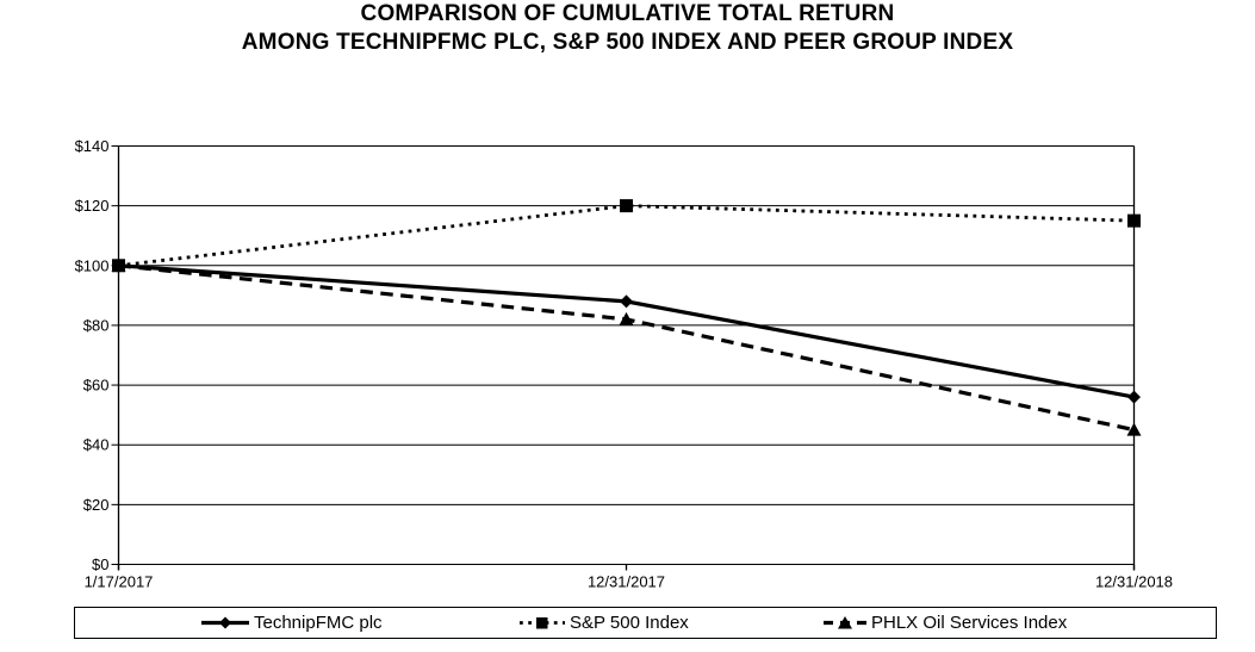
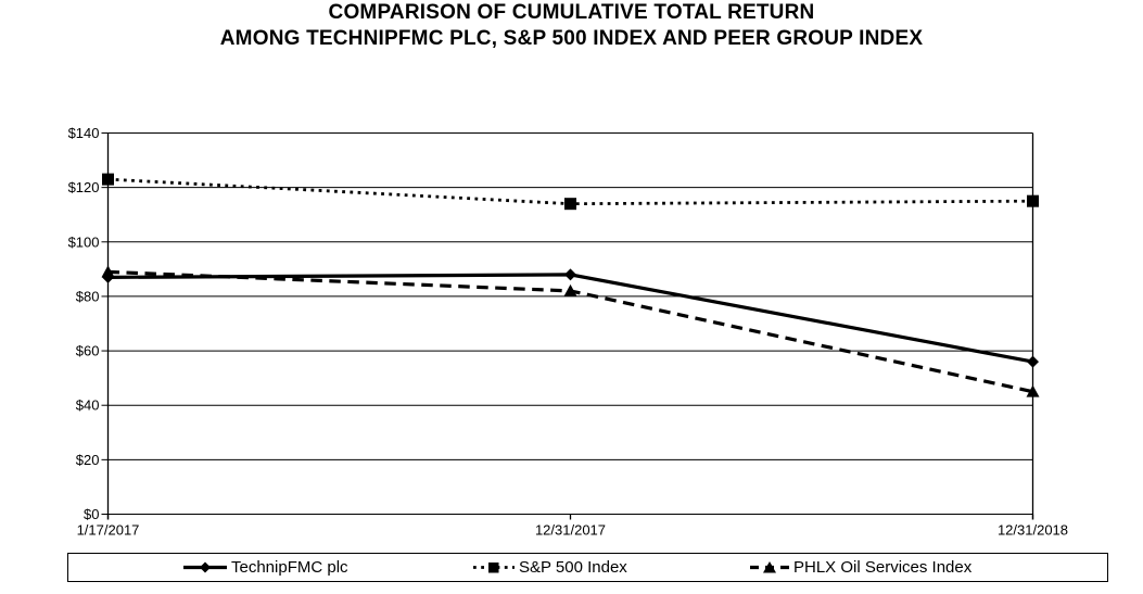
TechnipFMC plc/1/17/2017: $100 -> $87
S&P 500 Index/1/17/2017: $100 -> $123
PHLX Oil Services Index/1/17/2017: $100 -> $89
S&P 500 Index/12/31/2017: $120 -> $114
